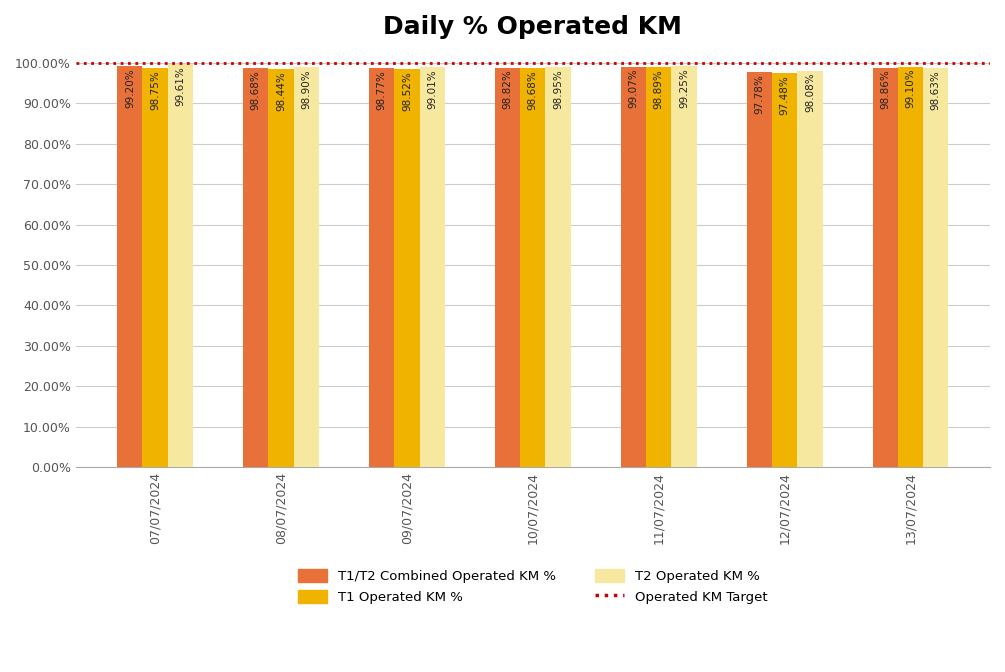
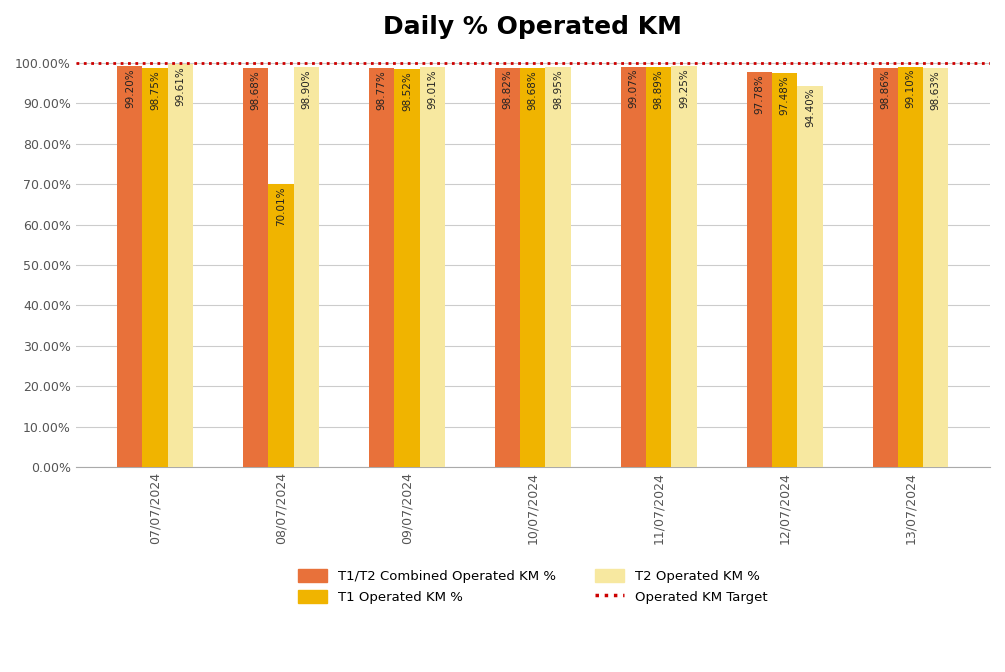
T1 Operated KM %/08/07/2024: 98.44% -> 70.01%
T2 Operated KM %/12/07/2024: 98.08% -> 94.40%
